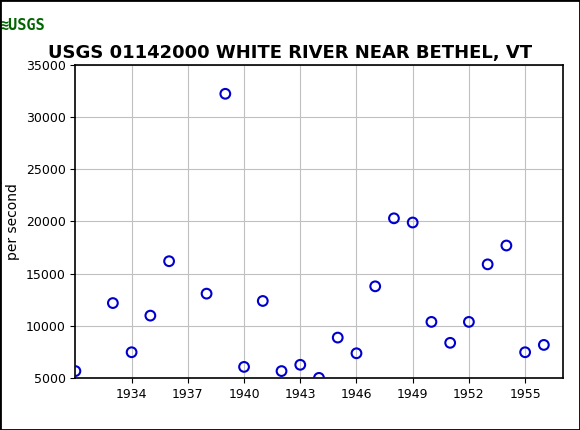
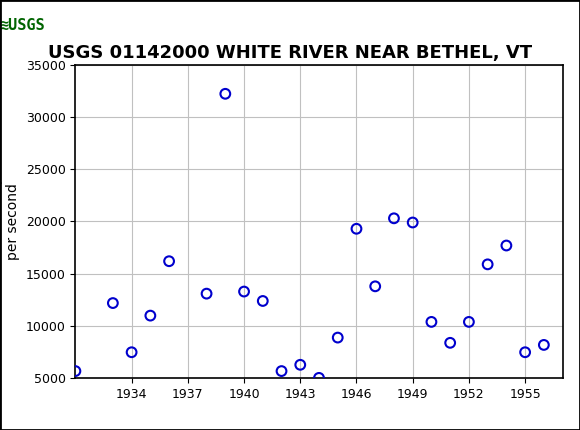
1940: 6100 -> 13300
1946: 7400 -> 19300
